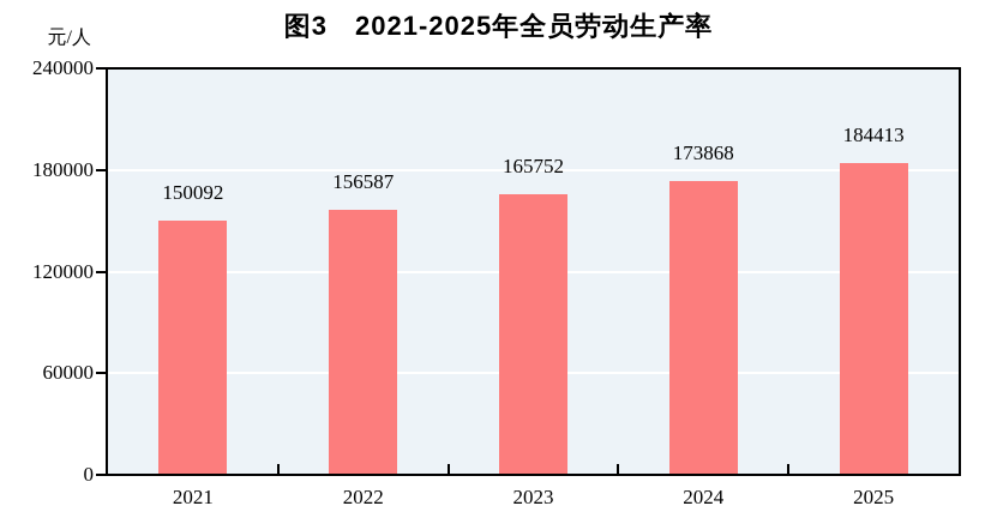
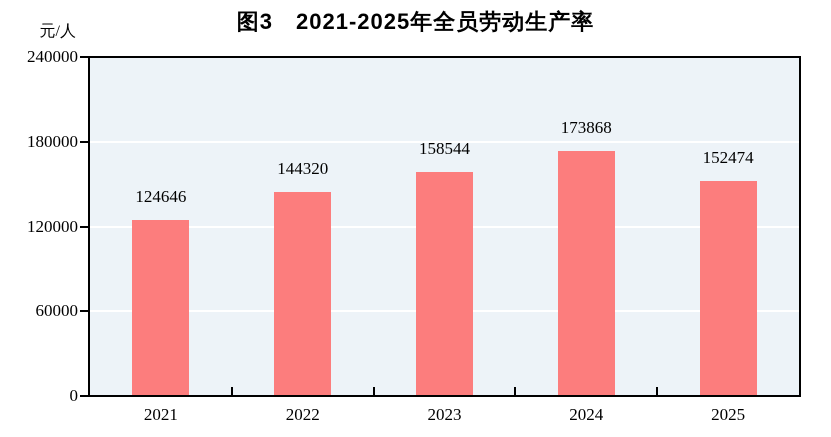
2021: 150092 -> 124646
2022: 156587 -> 144320
2023: 165752 -> 158544
2025: 184413 -> 152474
